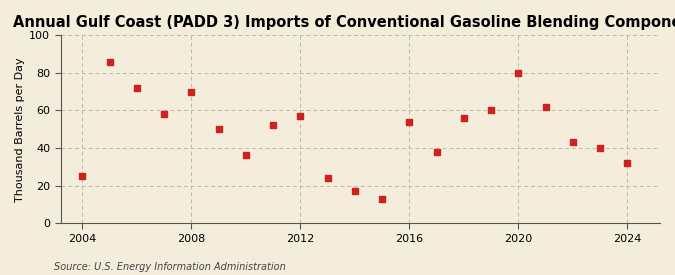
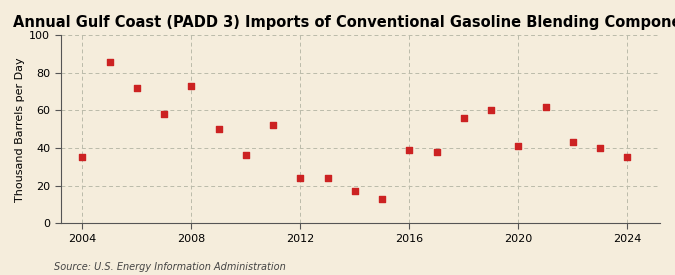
2004: 25 -> 35
2008: 70 -> 73
2012: 57 -> 24
2016: 54 -> 39
2020: 80 -> 41
2024: 32 -> 35
